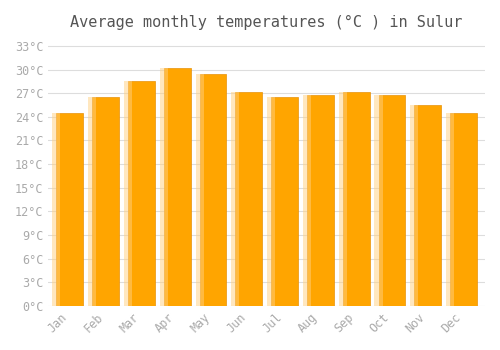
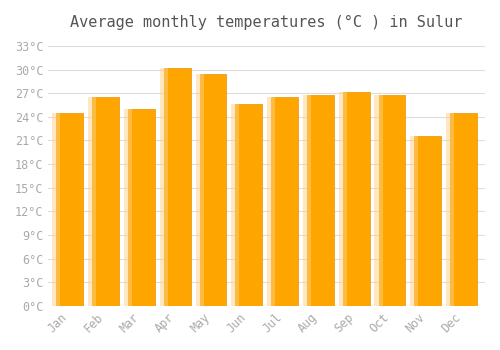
Mar: 28.5°C -> 25.0°C
Jun: 27.2°C -> 25.6°C
Nov: 25.5°C -> 21.6°C
